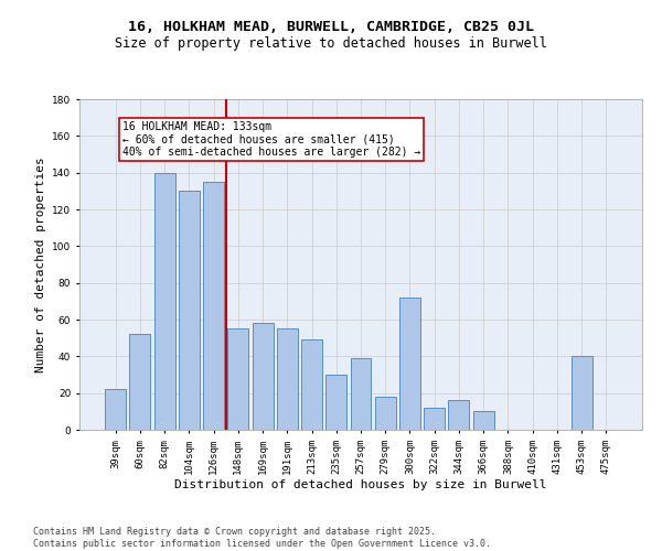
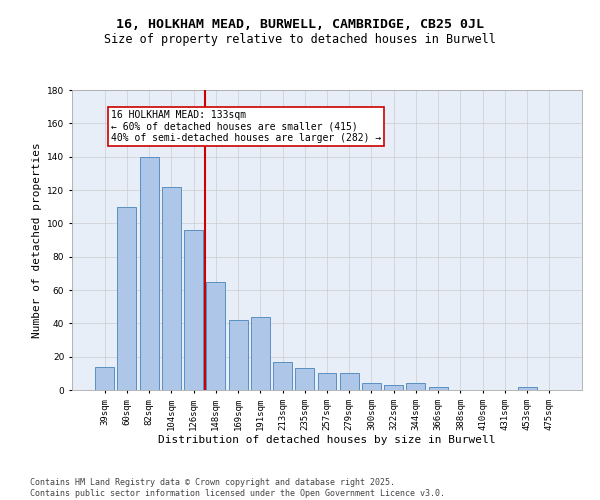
39sqm: 22 -> 14
60sqm: 52 -> 110
104sqm: 130 -> 122
126sqm: 135 -> 96
148sqm: 55 -> 65
169sqm: 58 -> 42
191sqm: 55 -> 44
213sqm: 49 -> 17
235sqm: 30 -> 13
257sqm: 39 -> 10
279sqm: 18 -> 10
300sqm: 72 -> 4
322sqm: 12 -> 3
344sqm: 16 -> 4
366sqm: 10 -> 2
453sqm: 40 -> 2
